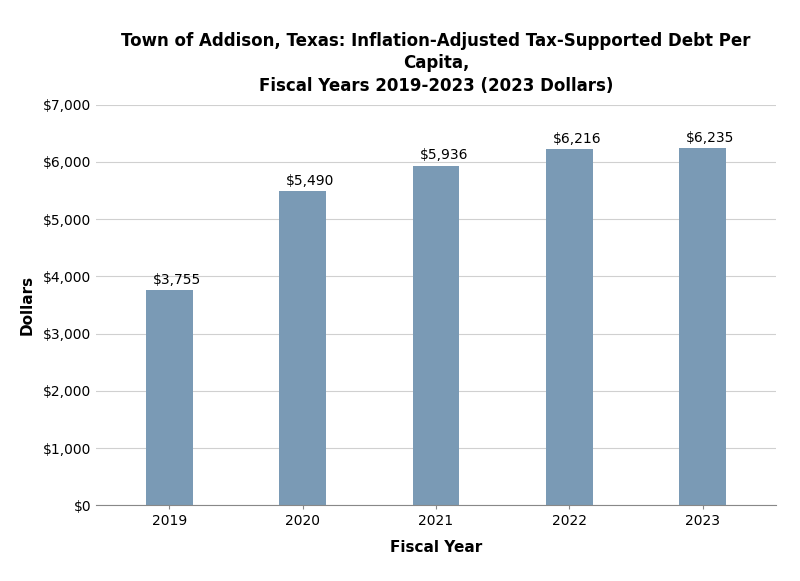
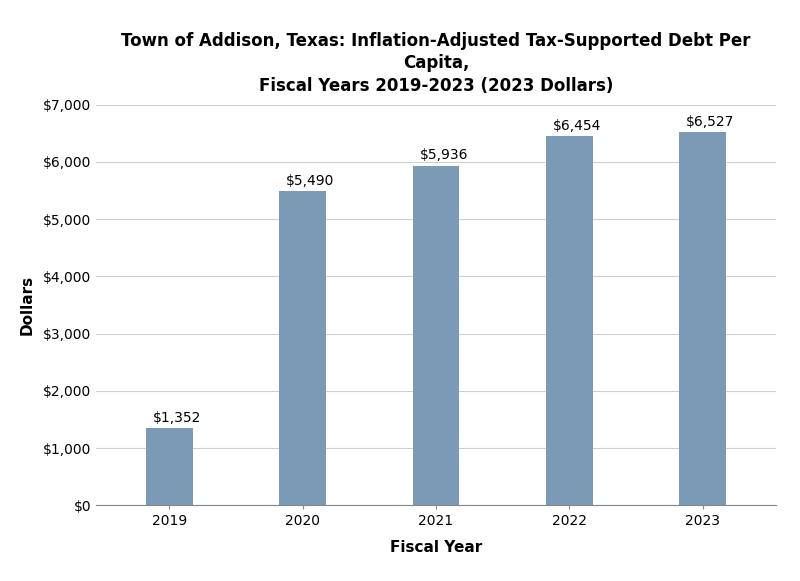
2019: $3,755 -> $1,352
2022: $6,216 -> $6,454
2023: $6,235 -> $6,527
